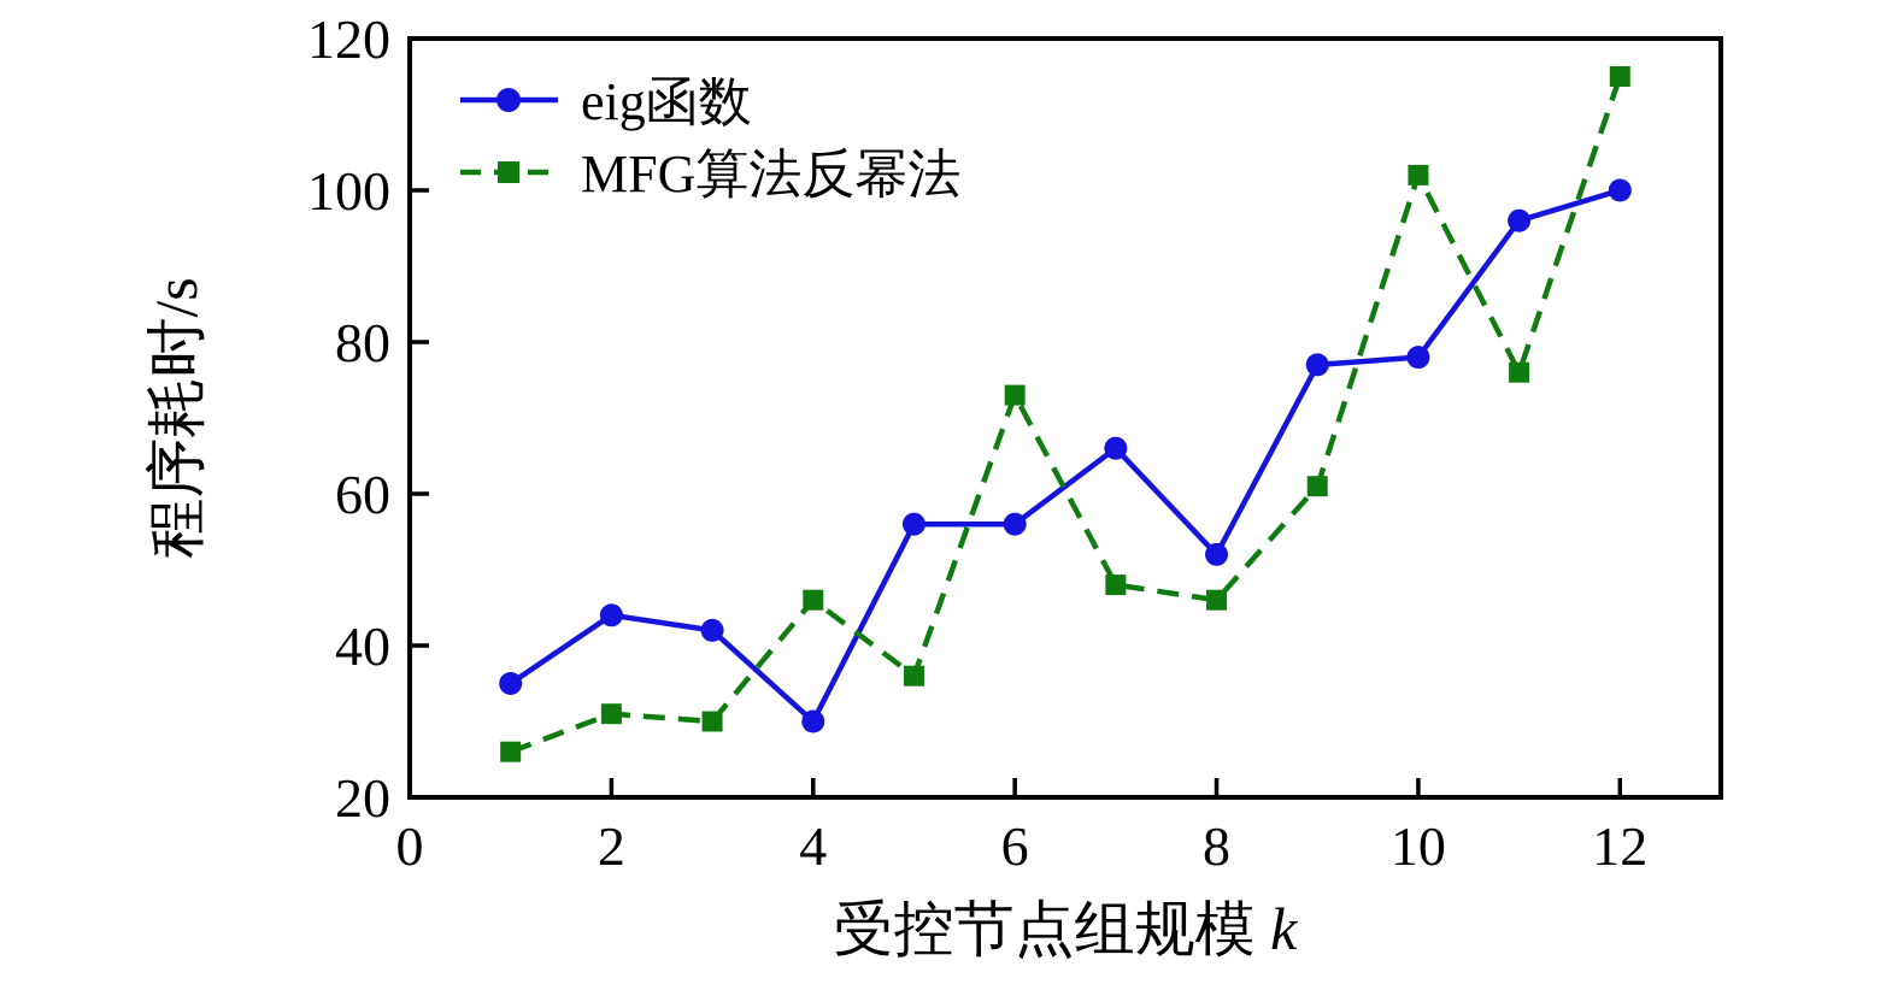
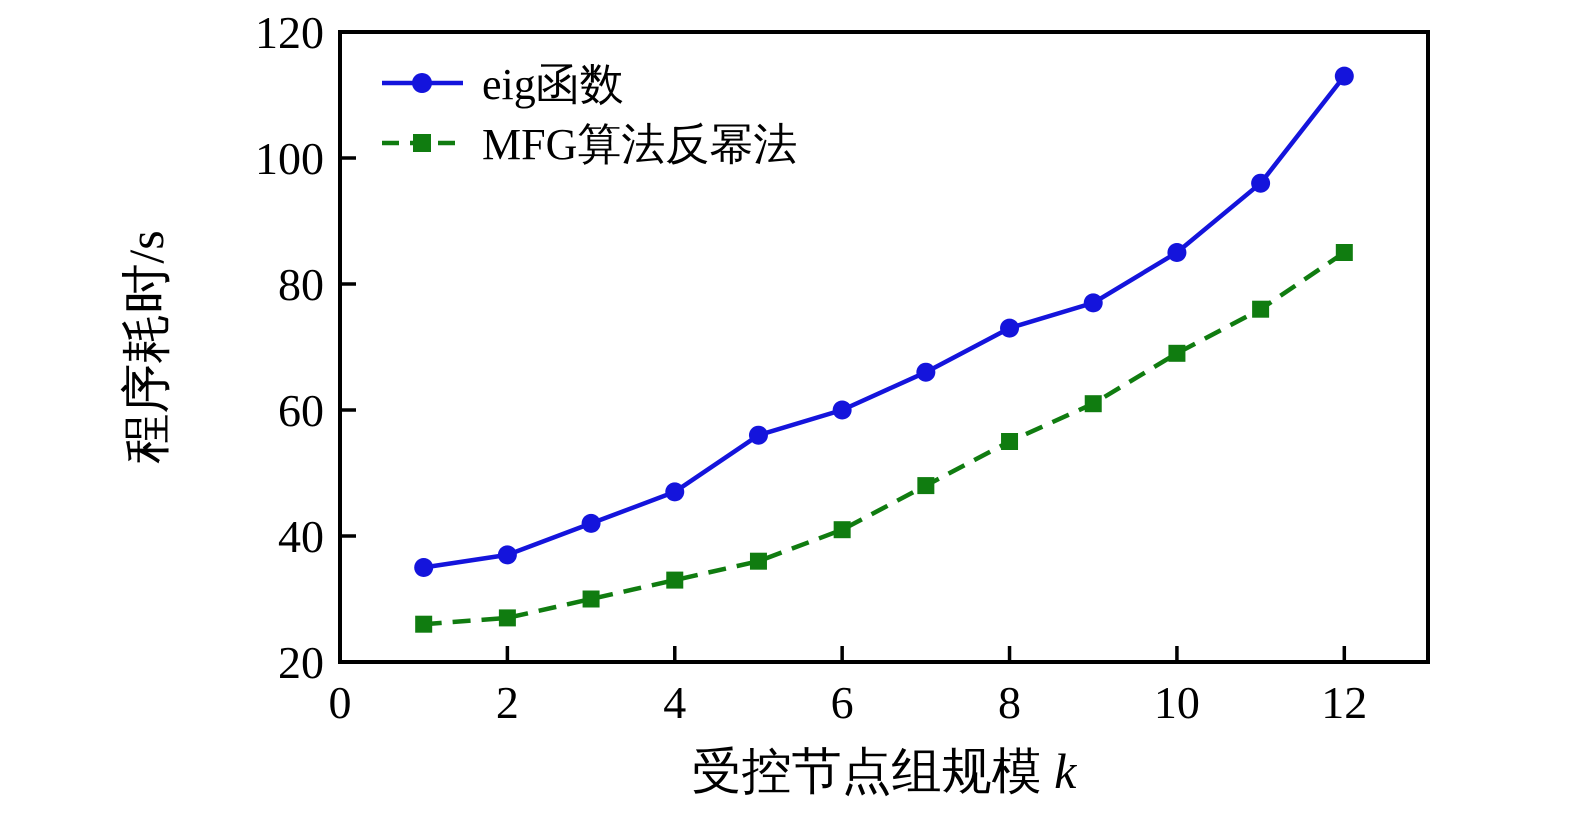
eig函数/2: 44 -> 37
MFG算法反幂法/2: 31 -> 27
eig函数/4: 30 -> 47
MFG算法反幂法/4: 46 -> 33
eig函数/6: 56 -> 60
MFG算法反幂法/6: 73 -> 41
eig函数/8: 52 -> 73
MFG算法反幂法/8: 46 -> 55
eig函数/10: 78 -> 85
MFG算法反幂法/10: 102 -> 69
eig函数/12: 100 -> 113
MFG算法反幂法/12: 115 -> 85
